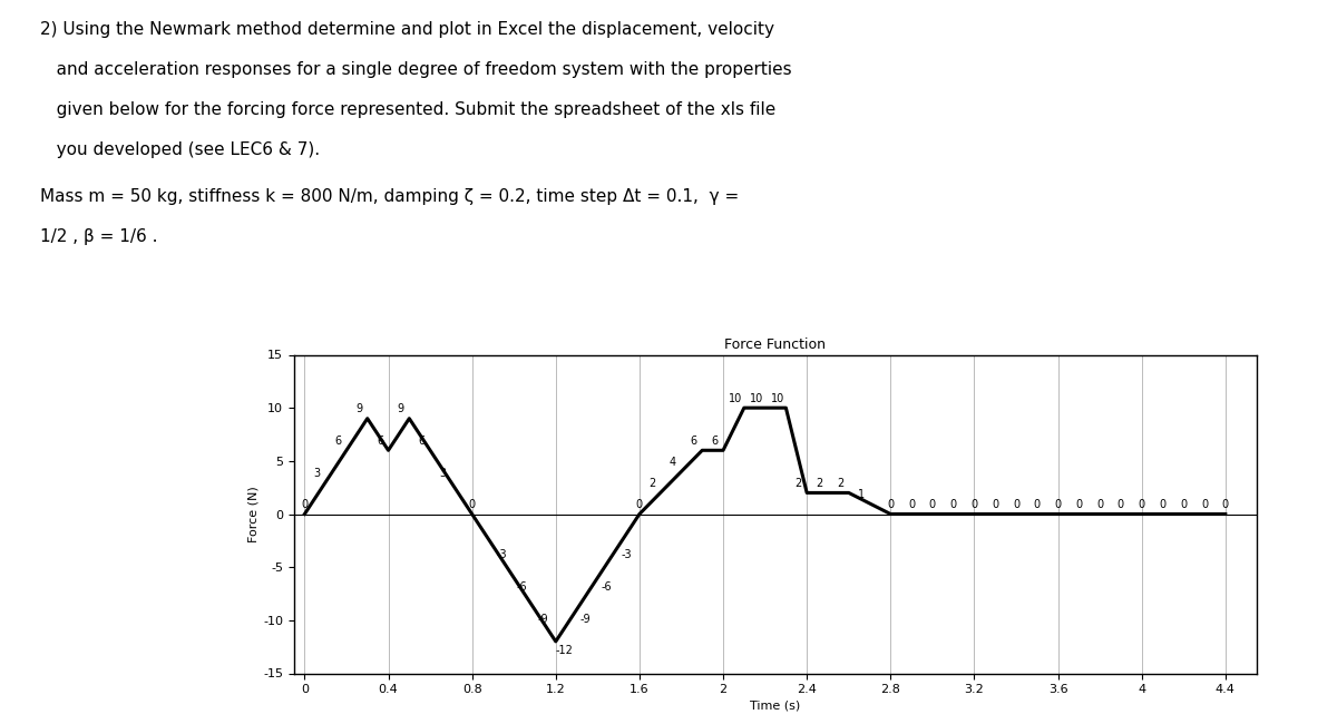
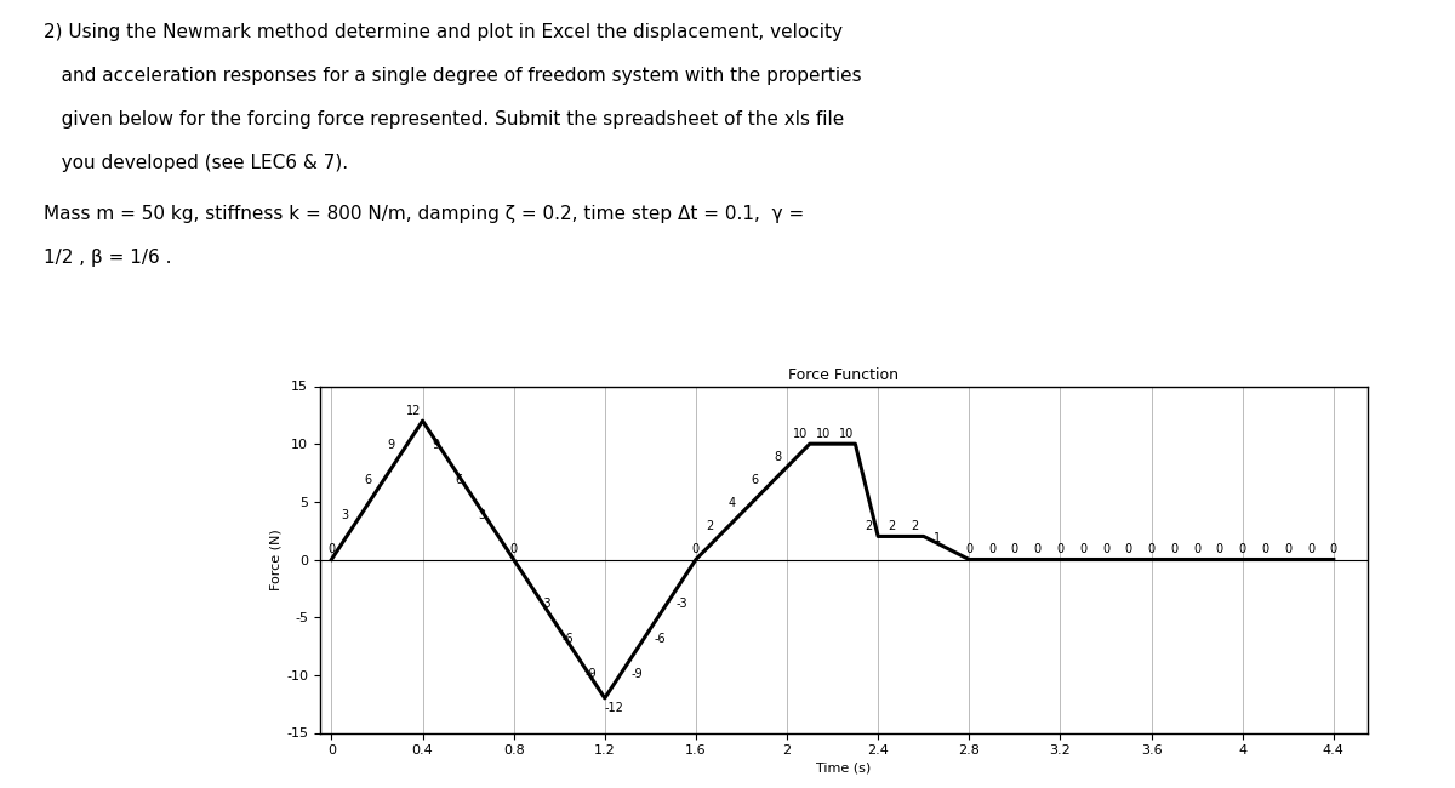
0.4: 6 -> 12
2: 6 -> 8
